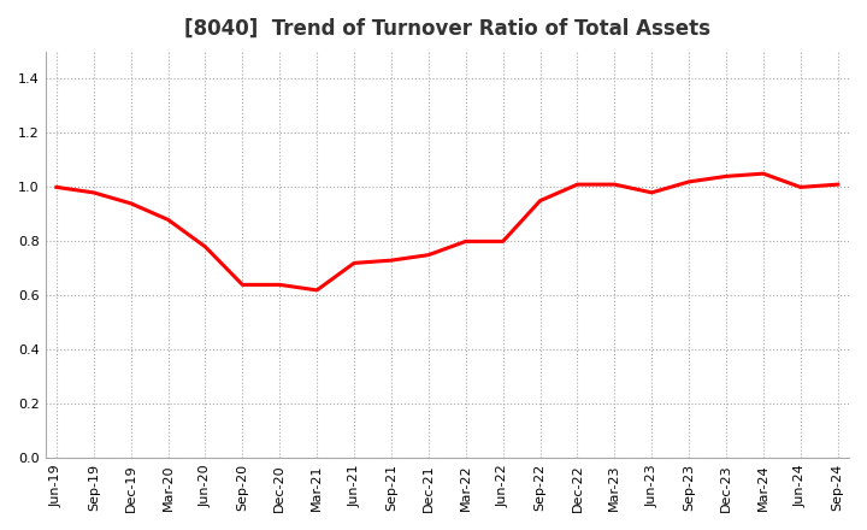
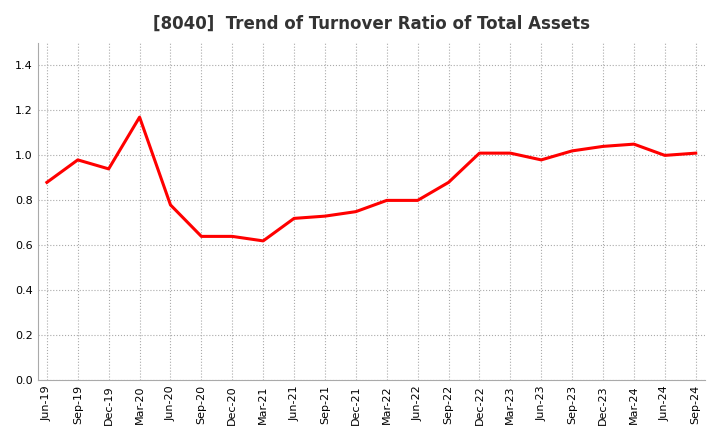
Jun-19: 1.00 -> 0.88
Mar-20: 0.88 -> 1.17
Sep-22: 0.95 -> 0.88
